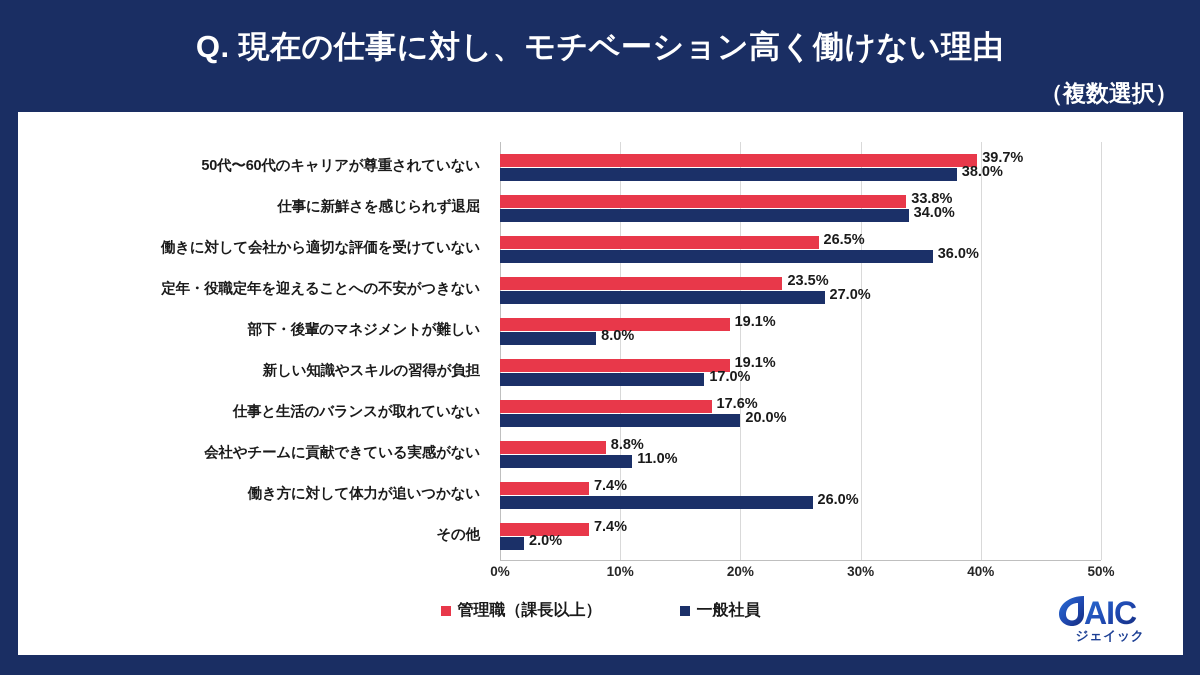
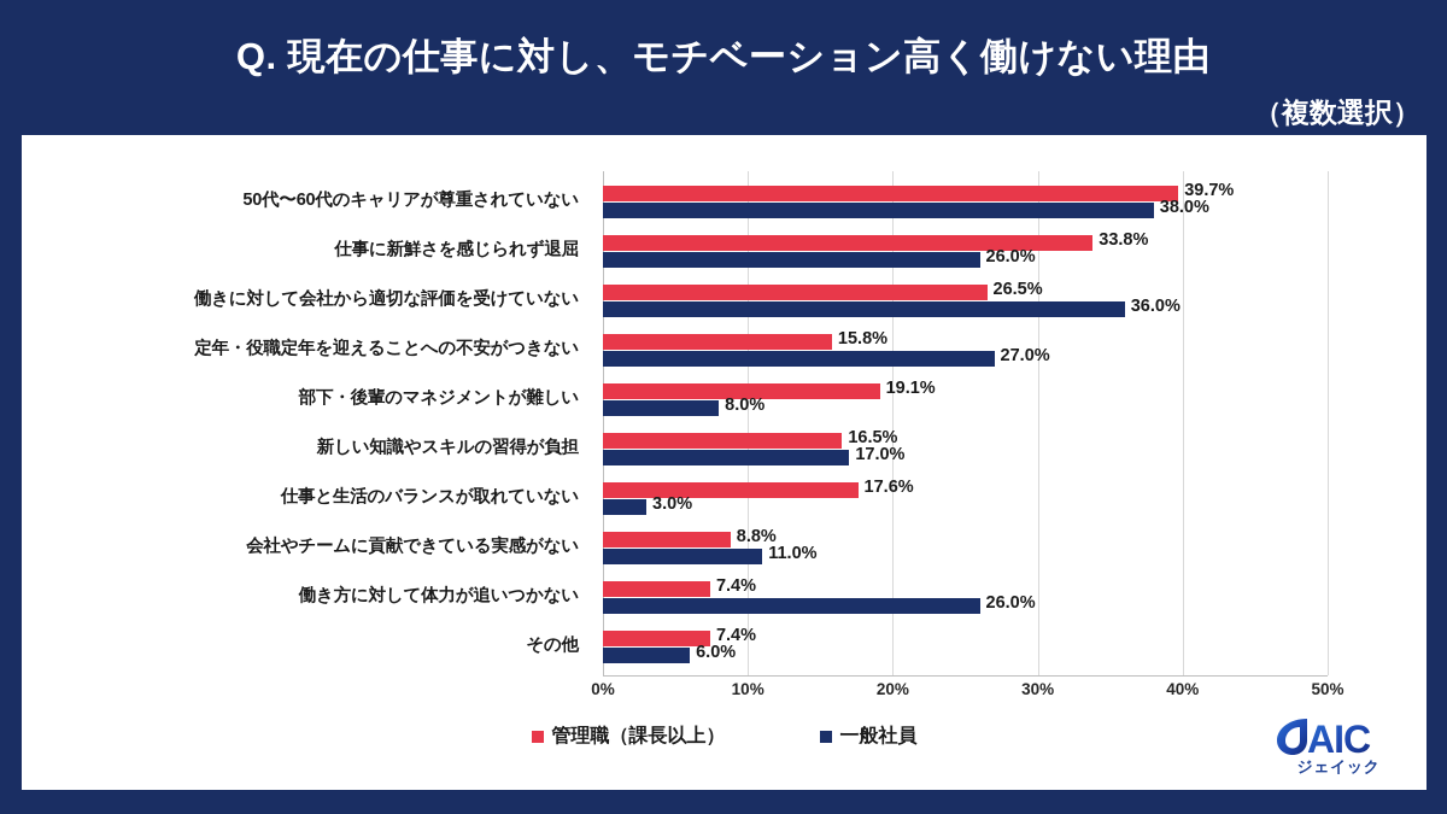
一般社員/仕事に新鮮さを感じられず退屈: 34.0% -> 26.0%
管理職（課長以上）/定年・役職定年を迎えることへの不安がつきない: 23.5% -> 15.8%
管理職（課長以上）/新しい知識やスキルの習得が負担: 19.1% -> 16.5%
一般社員/仕事と生活のバランスが取れていない: 20.0% -> 3.0%
一般社員/その他: 2.0% -> 6.0%
